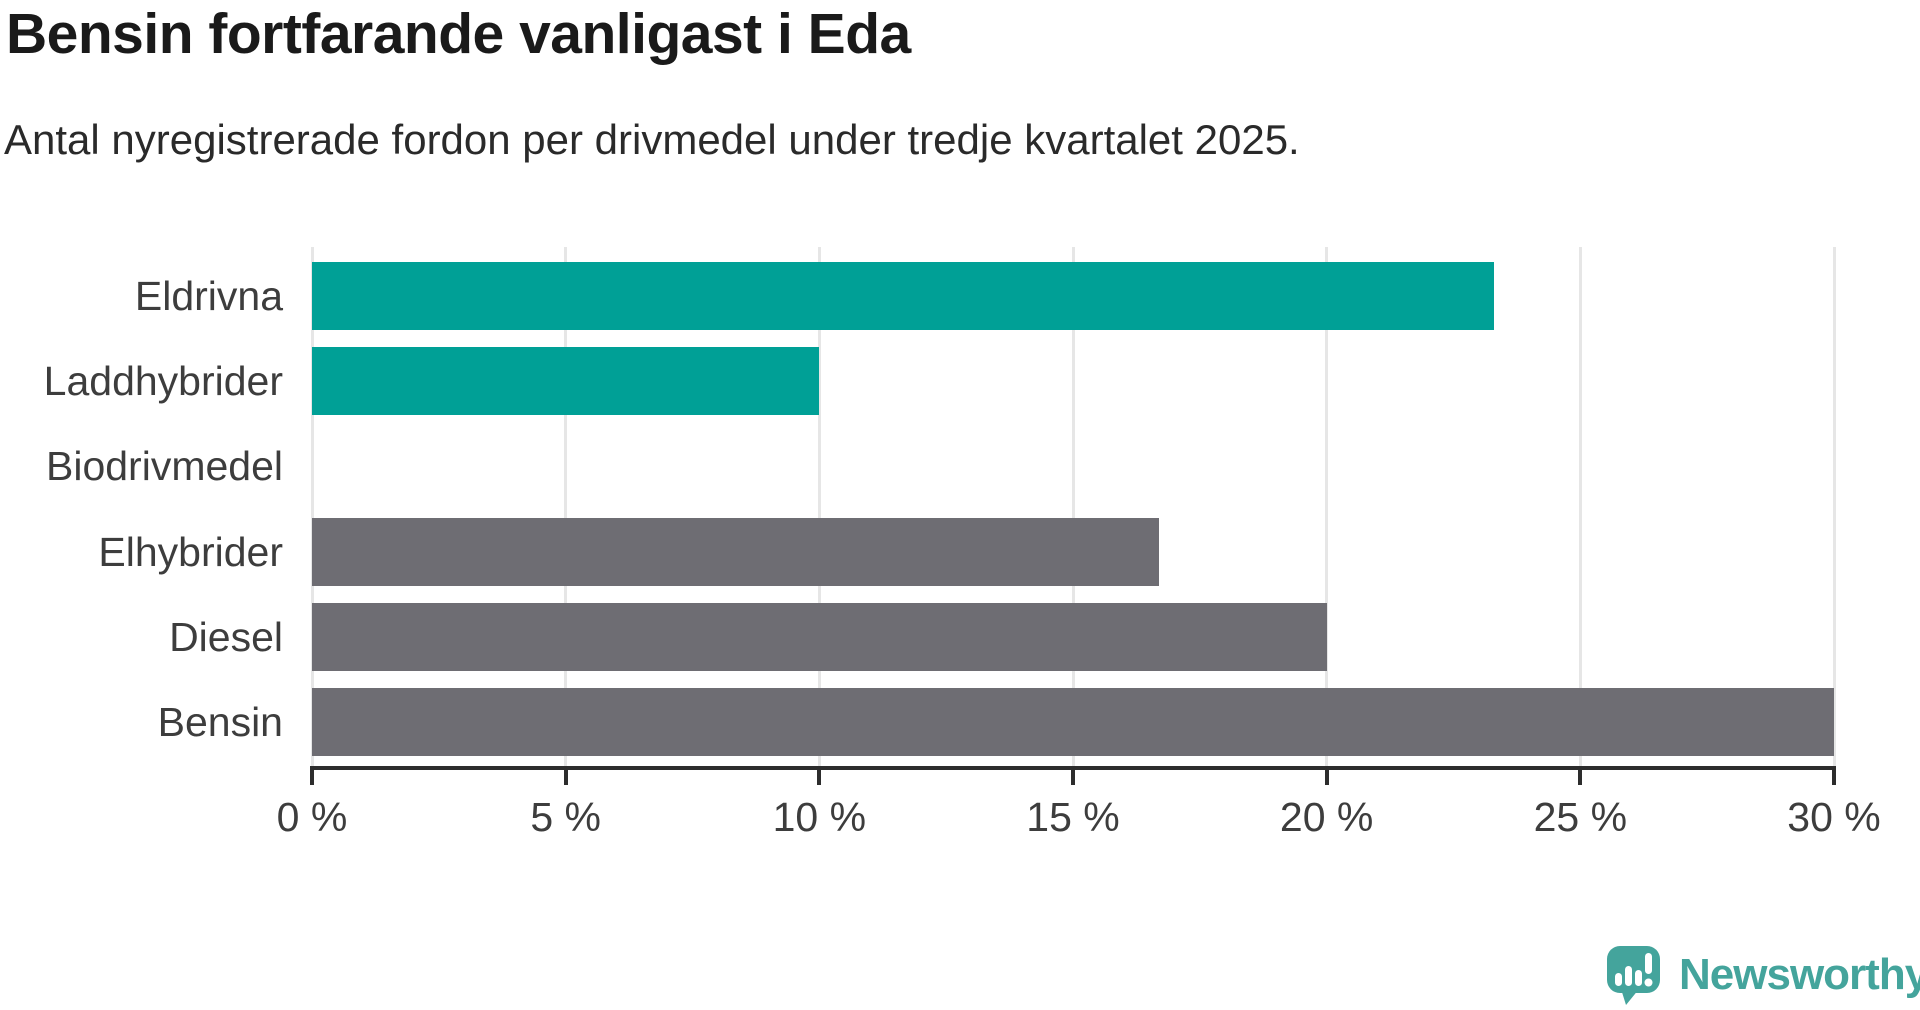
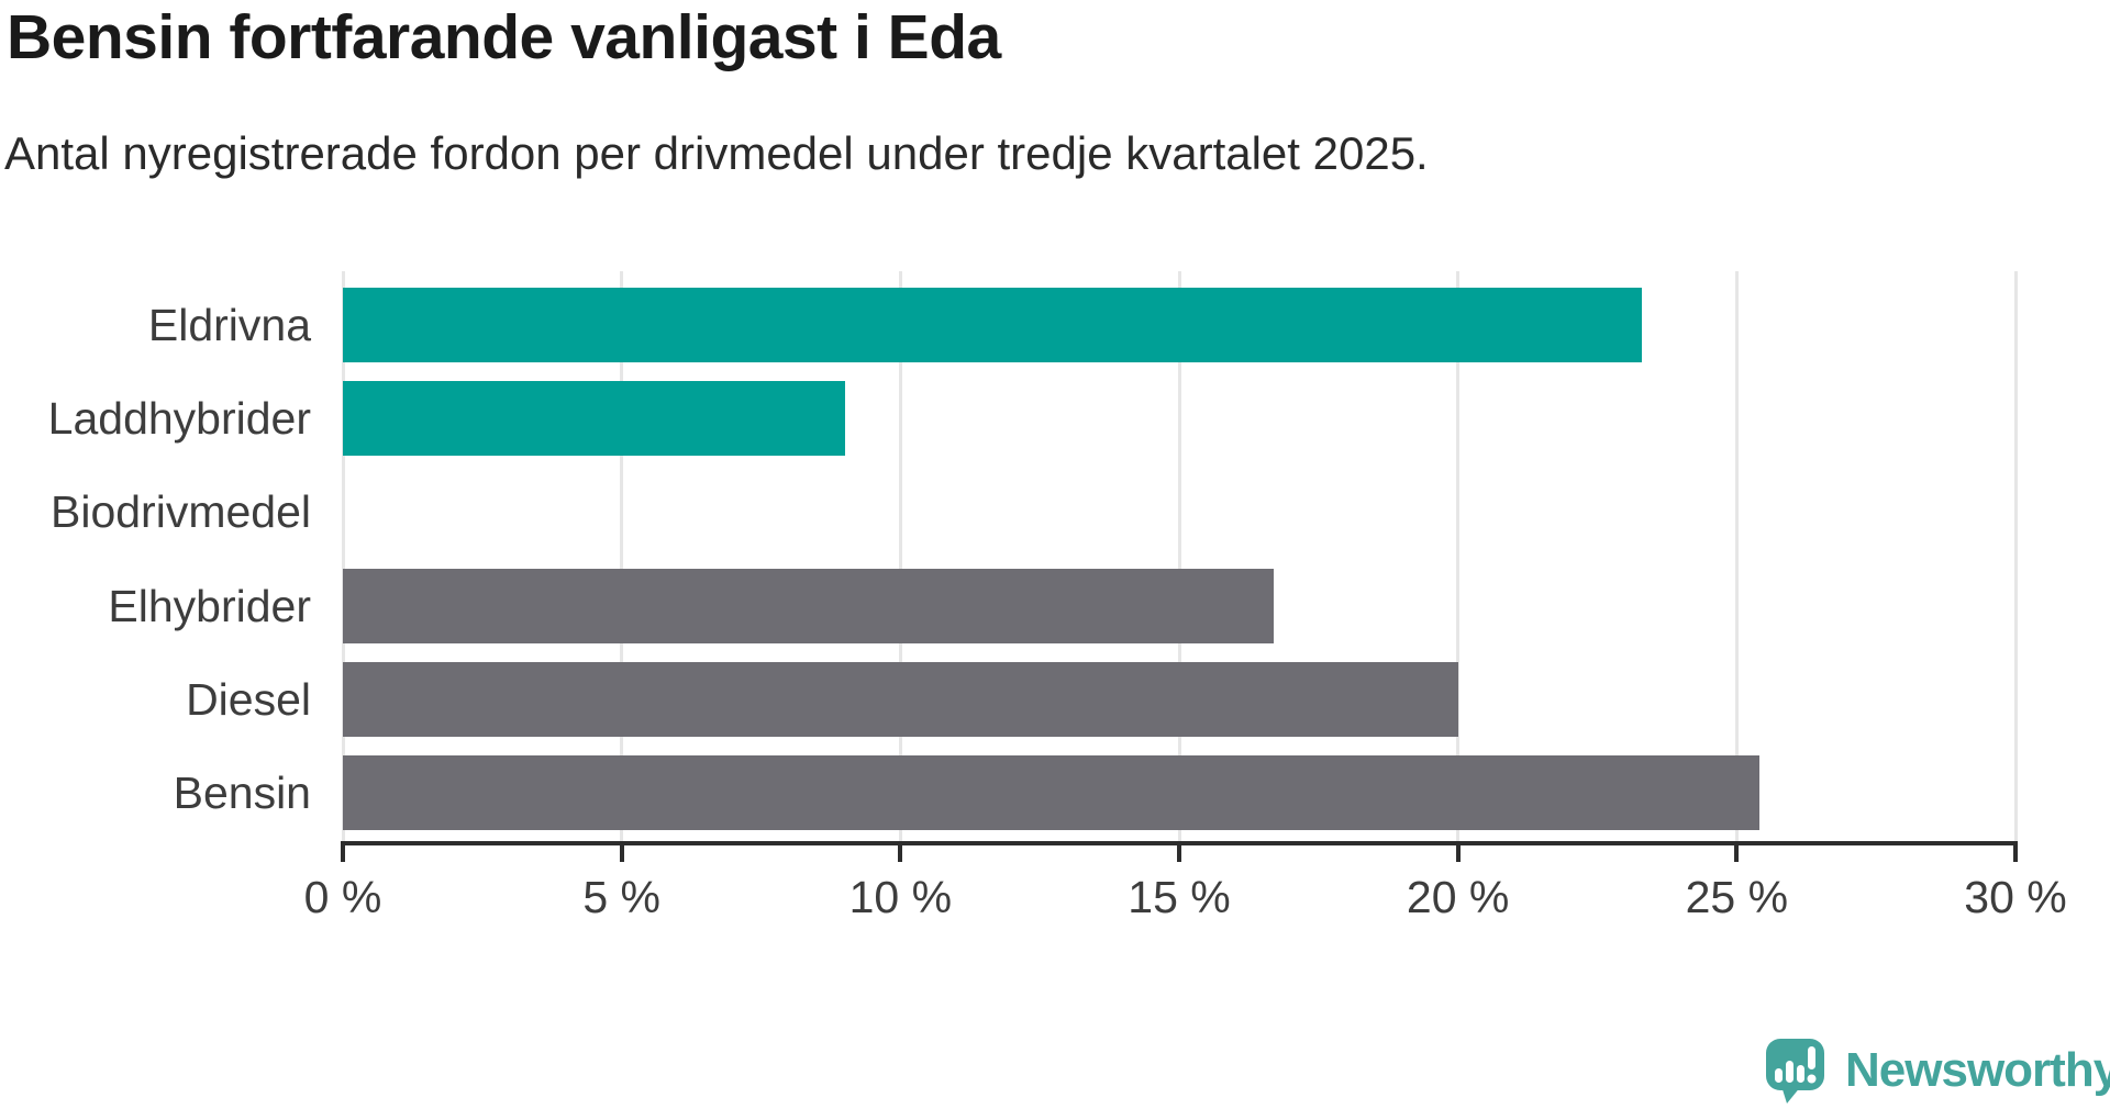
Laddhybrider: 10.0% -> 9.0%
Bensin: 30.0% -> 25.4%
